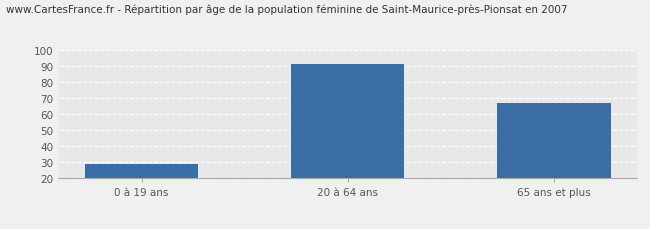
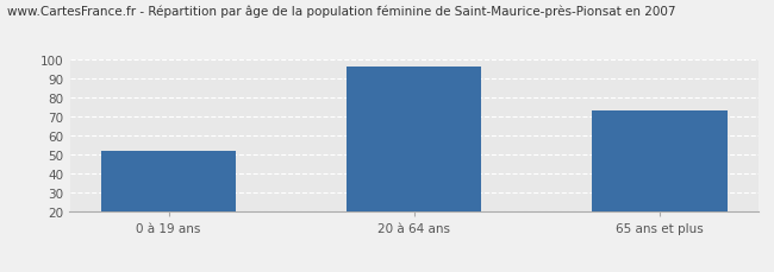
0 à 19 ans: 29 -> 52
20 à 64 ans: 91 -> 96
65 ans et plus: 67 -> 73
